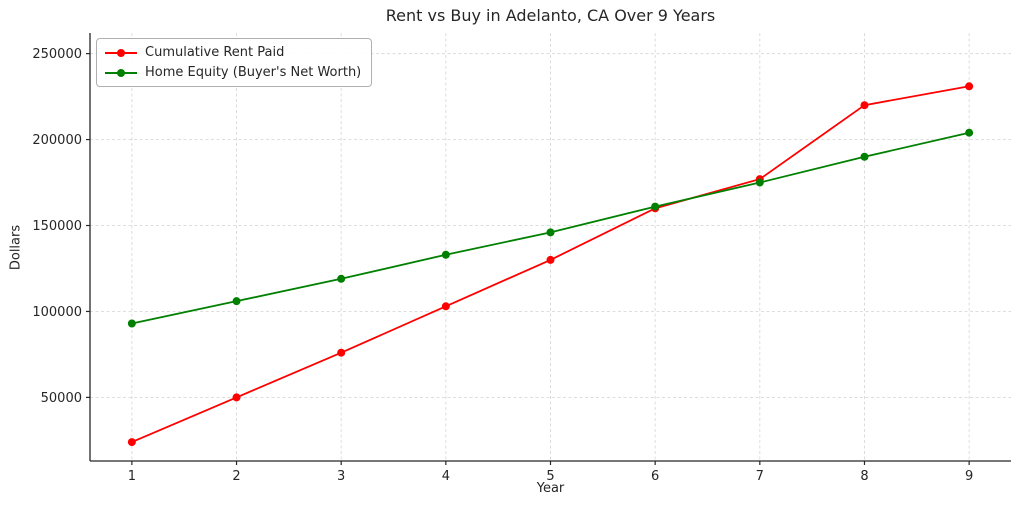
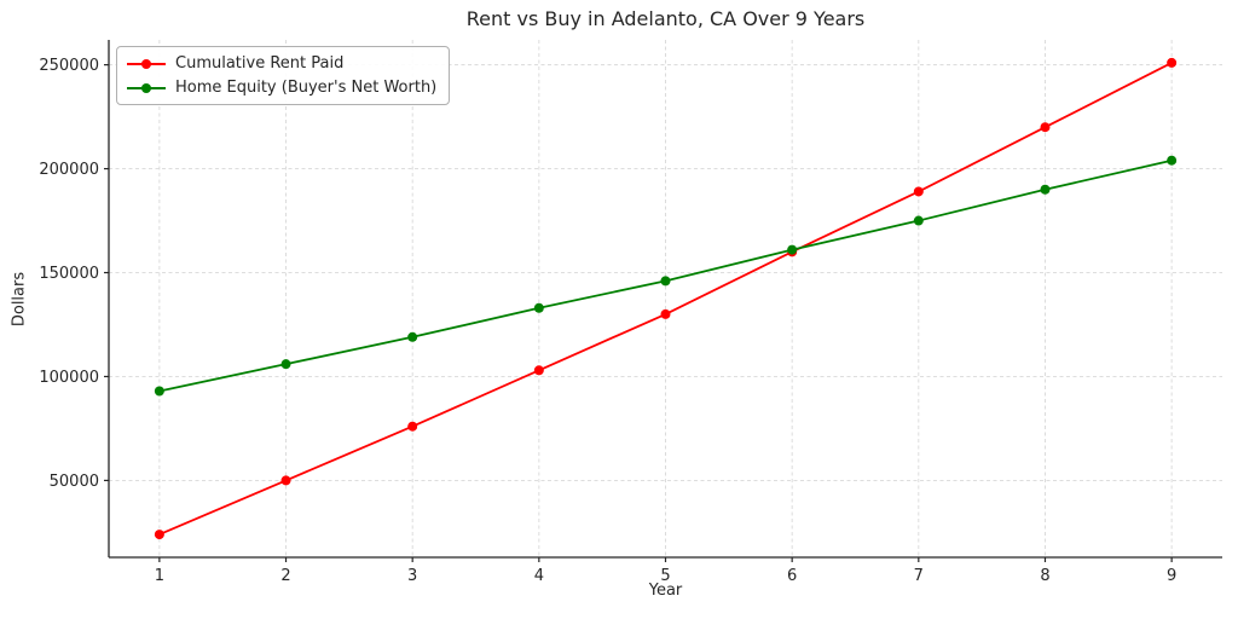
Cumulative Rent Paid/7: 177000 -> 189000
Cumulative Rent Paid/9: 231000 -> 251000
